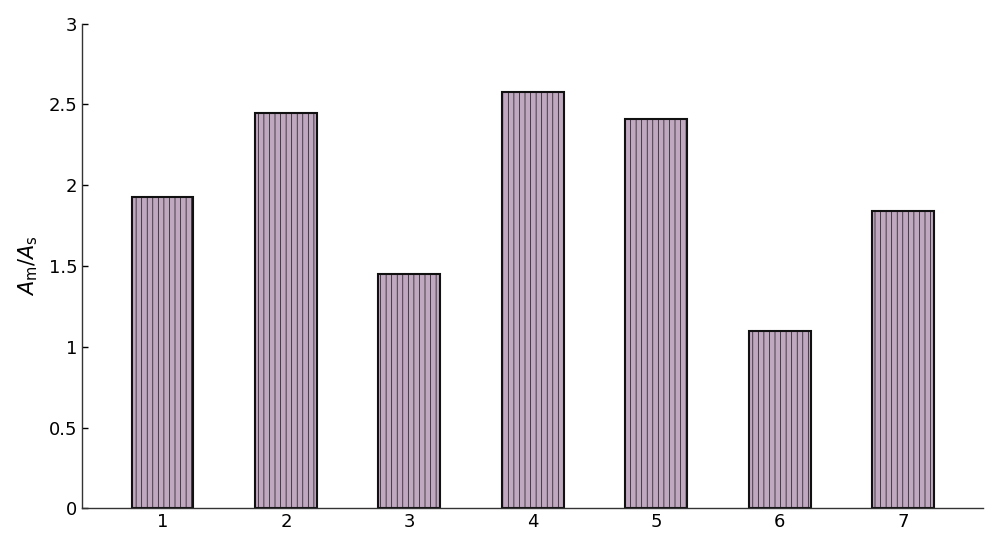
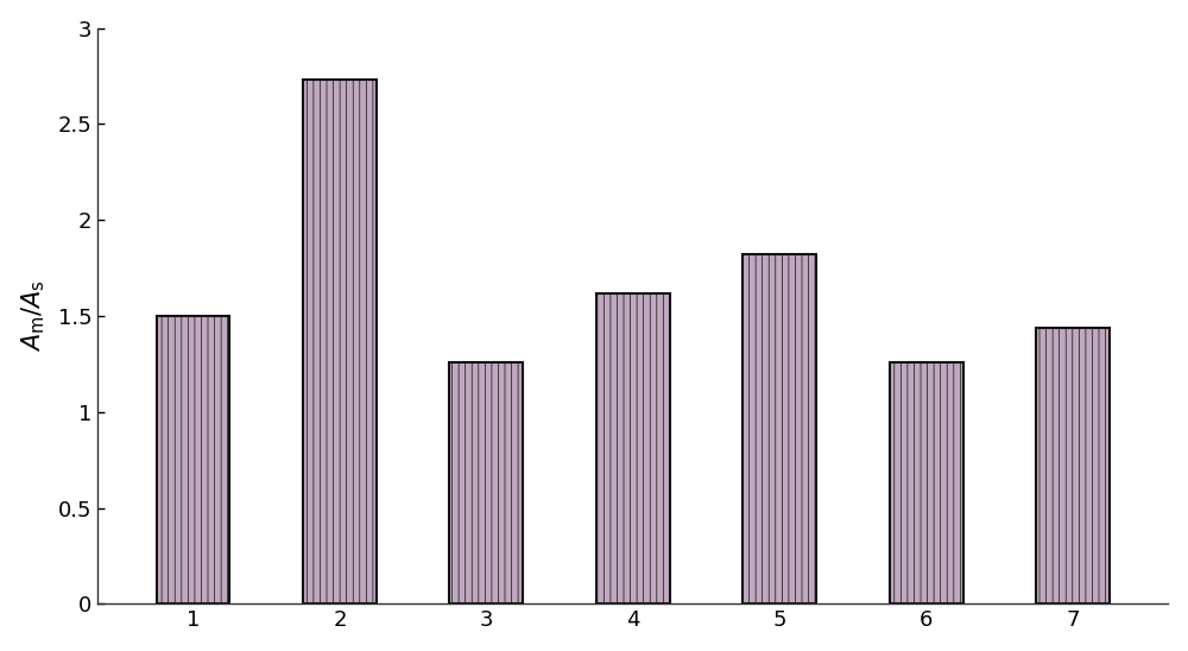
1: 1.93 -> 1.50
2: 2.45 -> 2.73
3: 1.45 -> 1.26
4: 2.58 -> 1.62
5: 2.41 -> 1.82
6: 1.10 -> 1.26
7: 1.84 -> 1.44
